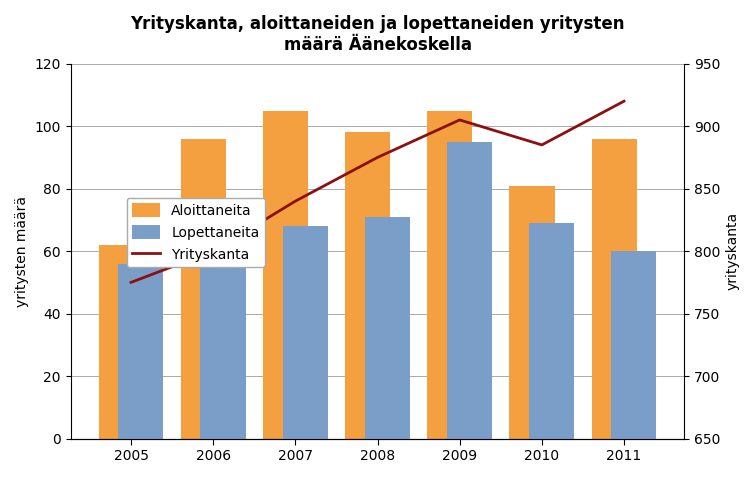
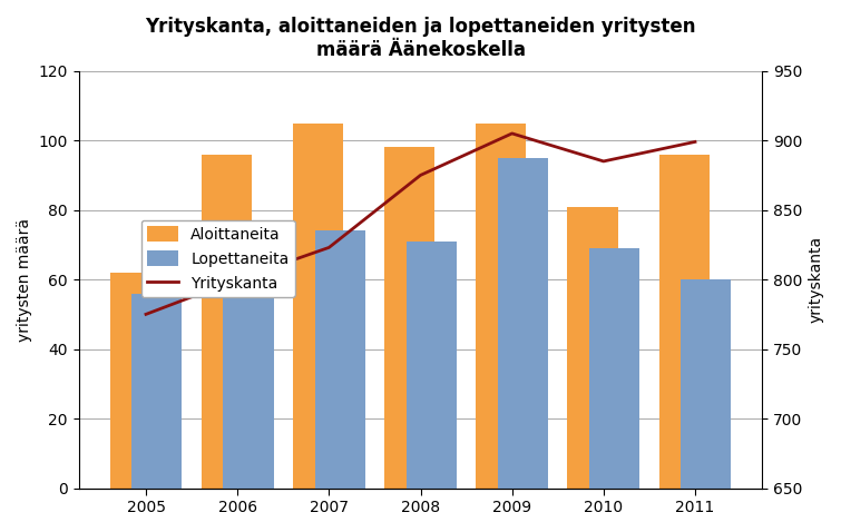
Yrityskanta/2007: 840 -> 823
Lopettaneita/2007: 68 -> 74
Yrityskanta/2011: 920 -> 899
